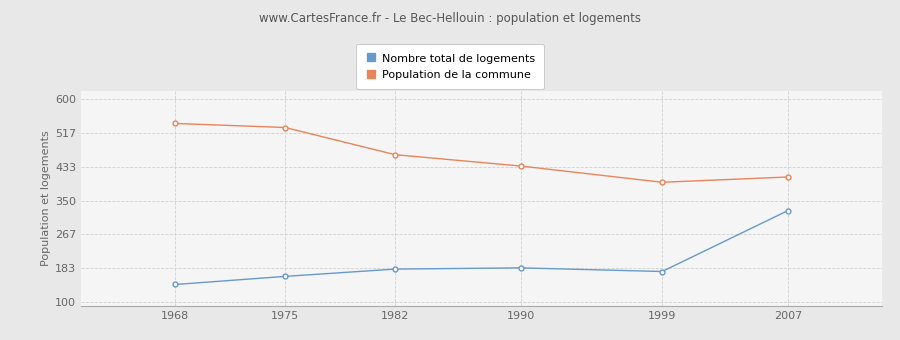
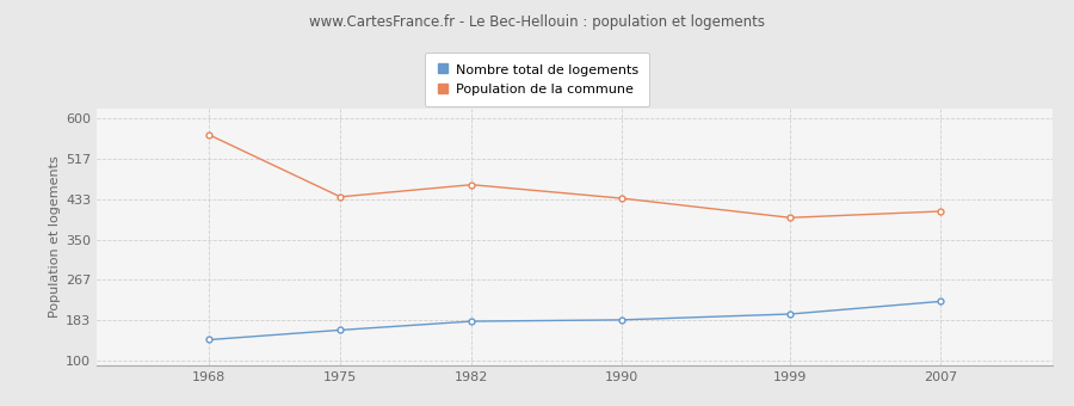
Population de la commune/1968: 540 -> 566
Population de la commune/1975: 530 -> 438
Nombre total de logements/1999: 175 -> 196
Nombre total de logements/2007: 325 -> 222
